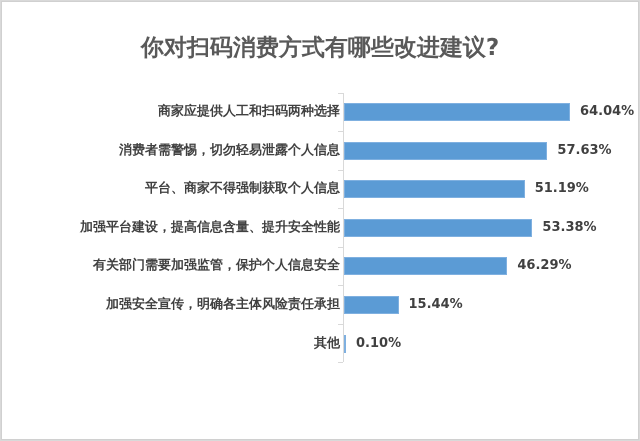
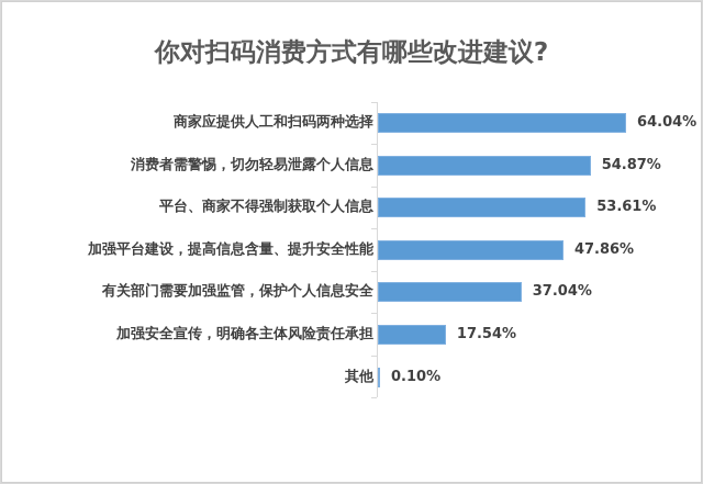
消费者需警惕，切勿轻易泄露个人信息: 57.63% -> 54.87%
平台、商家不得强制获取个人信息: 51.19% -> 53.61%
加强平台建设，提高信息含量、提升安全性能: 53.38% -> 47.86%
有关部门需要加强监管，保护个人信息安全: 46.29% -> 37.04%
加强安全宣传，明确各主体风险责任承担: 15.44% -> 17.54%
